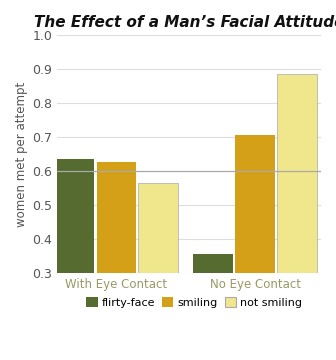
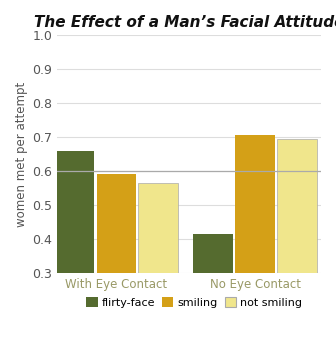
flirty-face/With Eye Contact: 0.635 -> 0.660
smiling/With Eye Contact: 0.625 -> 0.590
flirty-face/No Eye Contact: 0.355 -> 0.415
not smiling/No Eye Contact: 0.885 -> 0.695
